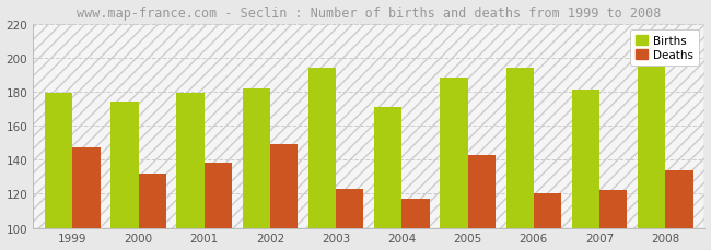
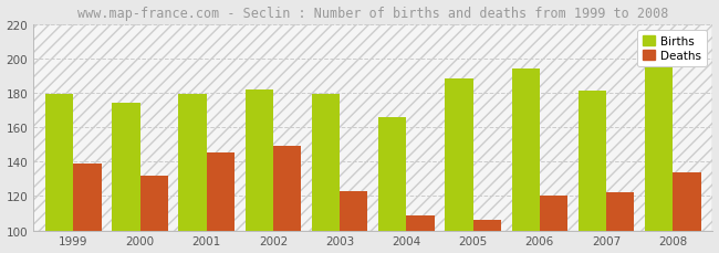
Deaths/1999: 147 -> 139
Deaths/2001: 138 -> 145
Births/2003: 194 -> 179
Births/2004: 171 -> 166
Deaths/2004: 117 -> 109
Deaths/2005: 143 -> 106
